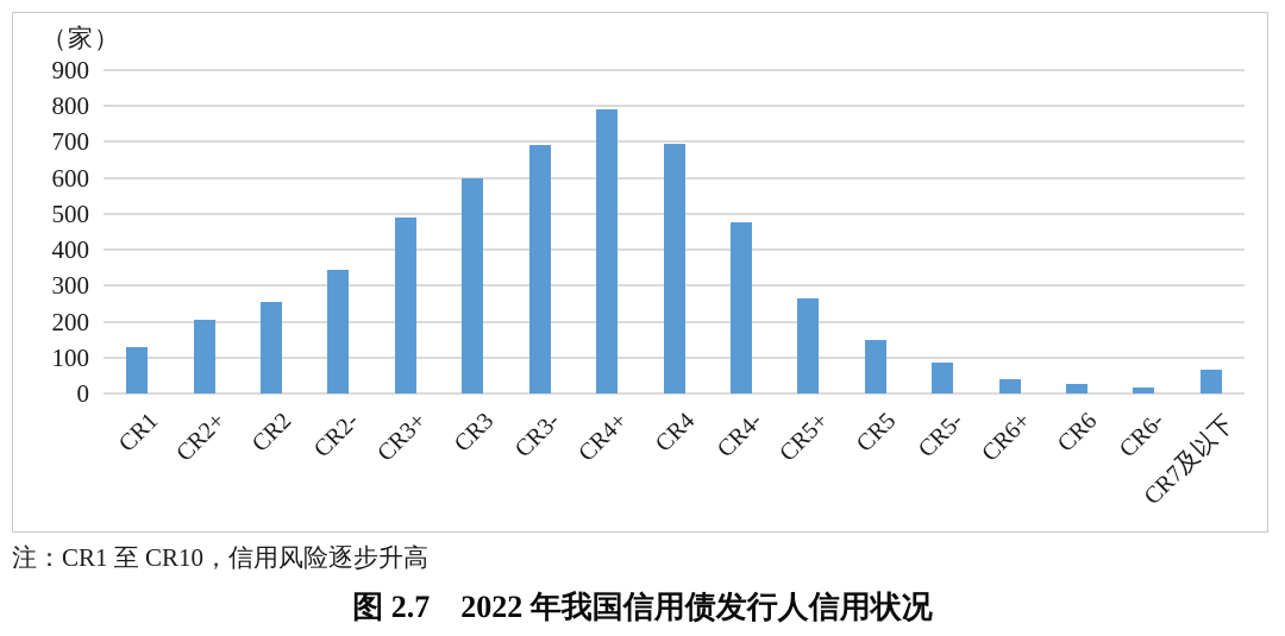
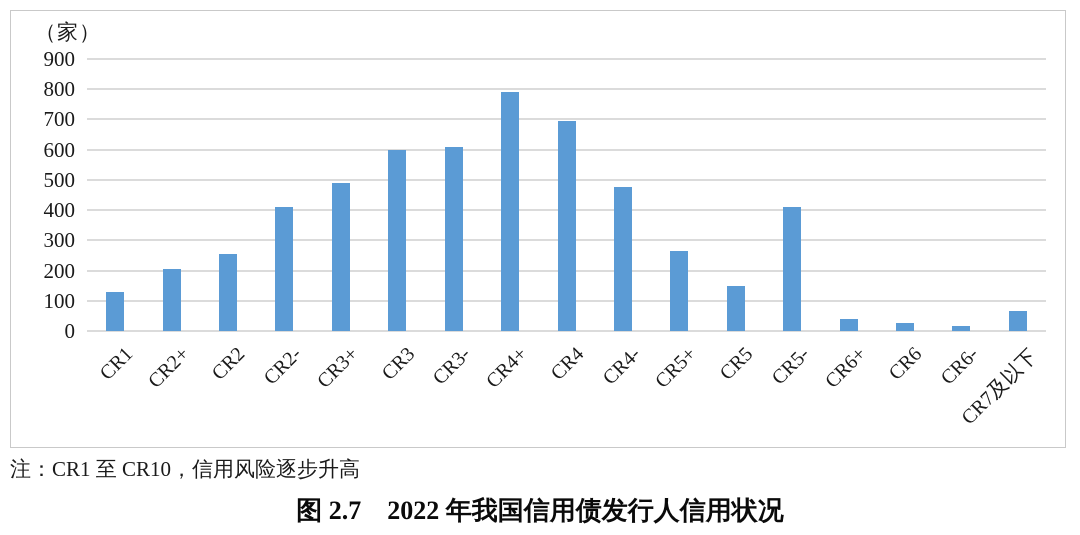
CR2-: 340 -> 410
CR3-: 690 -> 610
CR5-: 80 -> 410
